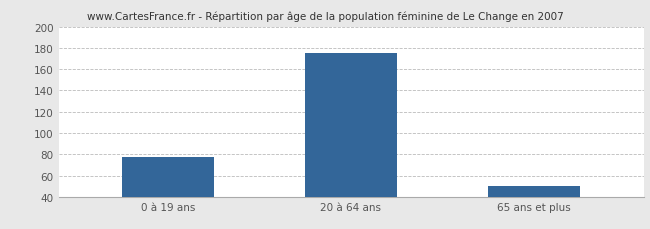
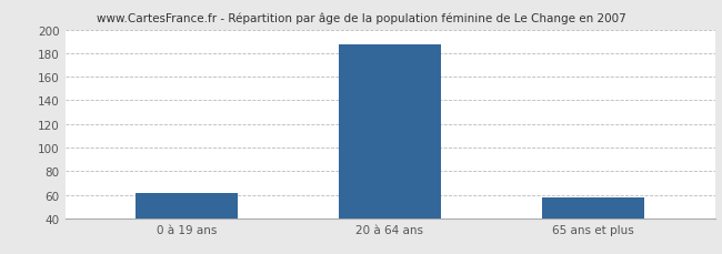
0 à 19 ans: 77 -> 61
20 à 64 ans: 175 -> 187
65 ans et plus: 50 -> 58
